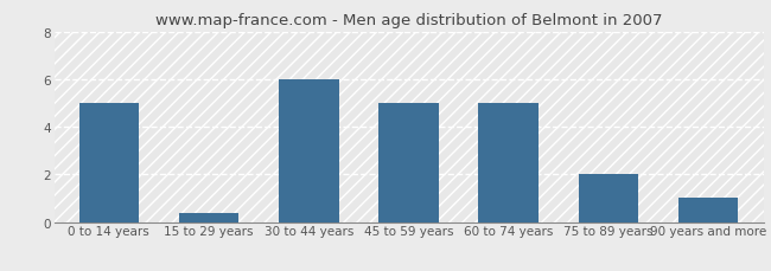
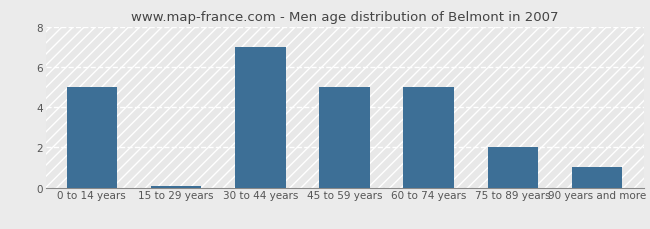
15 to 29 years: 0.4 -> 0.1
30 to 44 years: 6.0 -> 7.0
